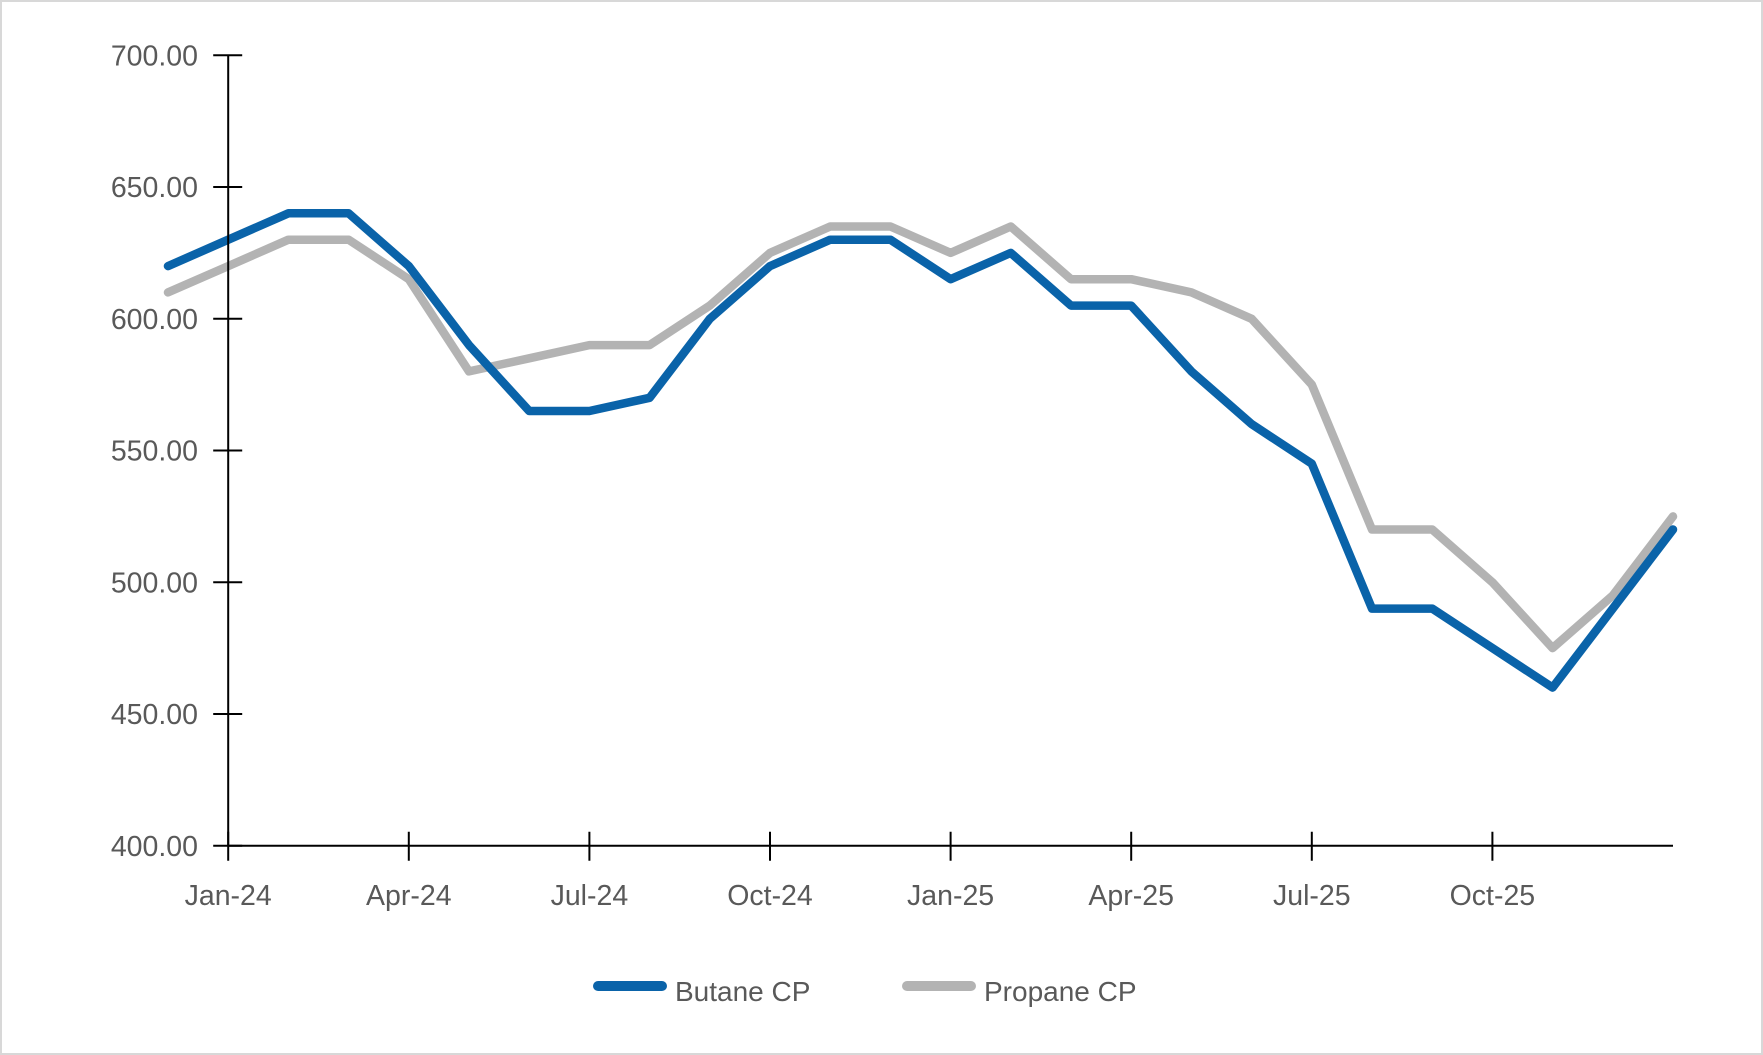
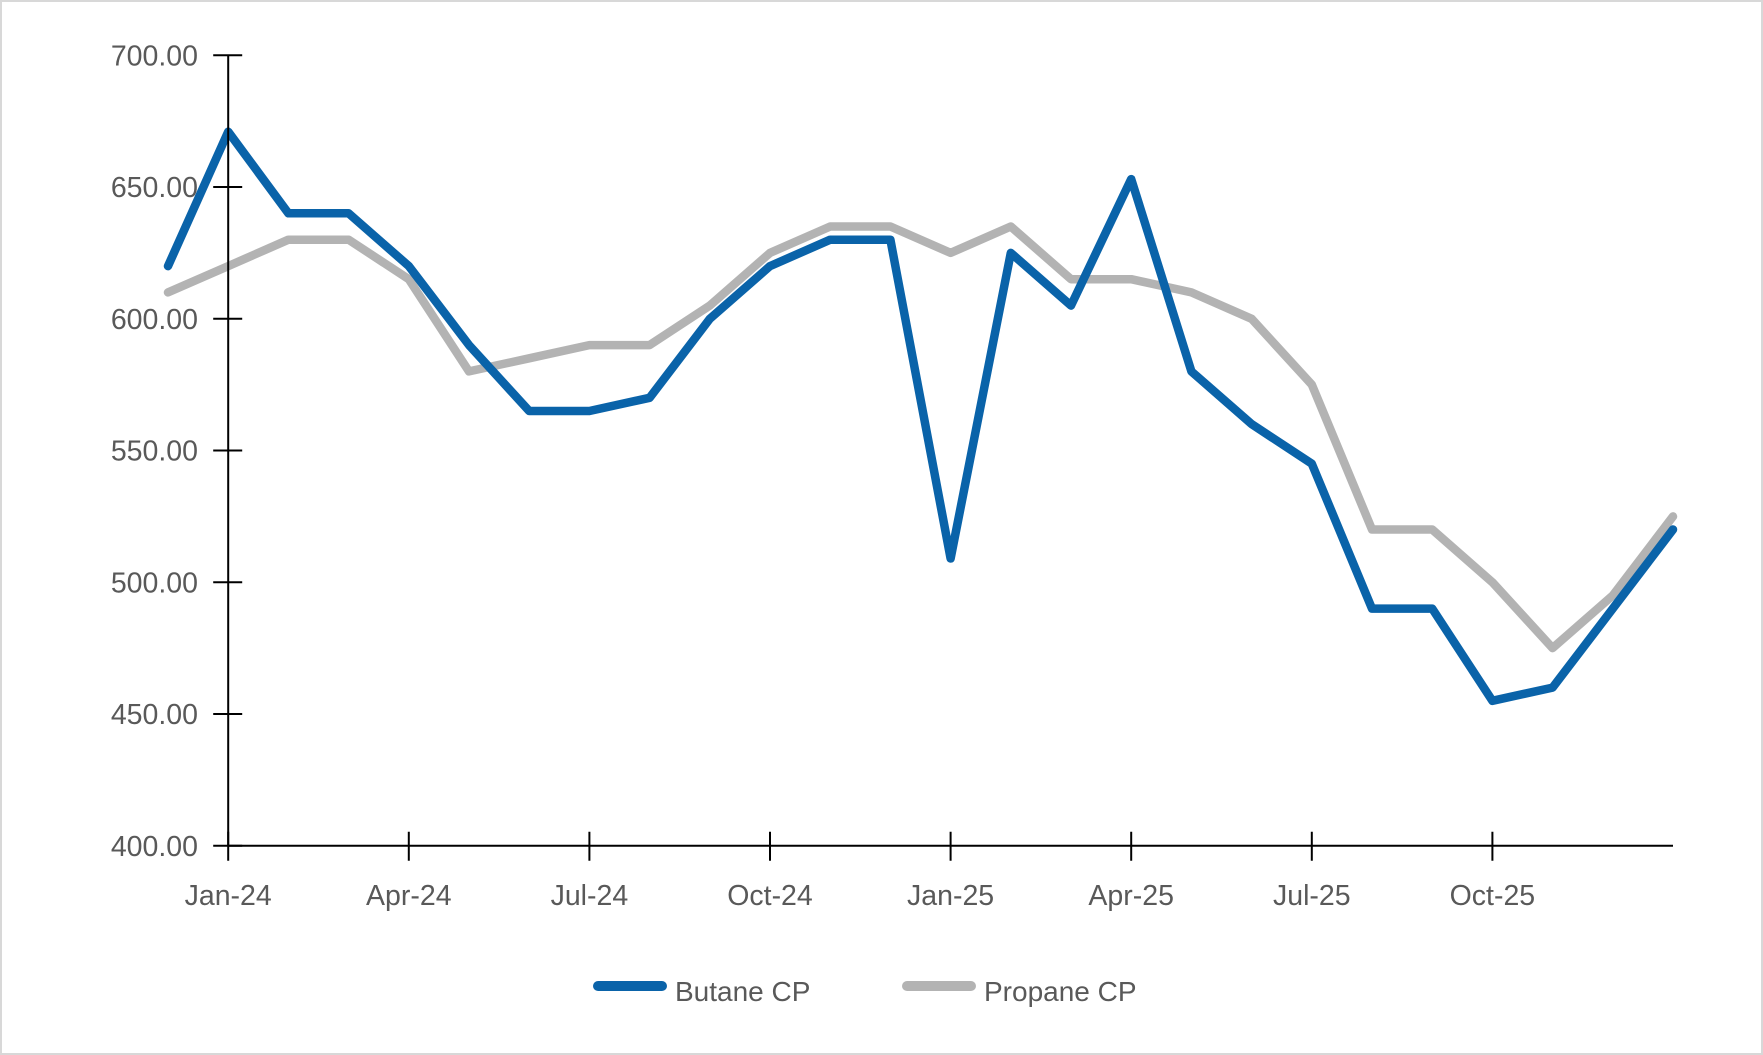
Butane CP/Jan-24: 630 -> 671
Butane CP/Jan-25: 615 -> 509
Butane CP/Apr-25: 605 -> 653
Butane CP/Oct-25: 475 -> 455
